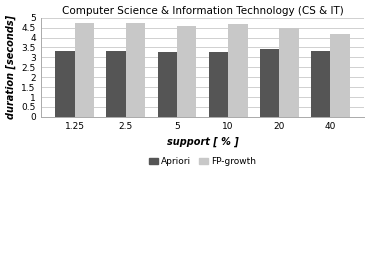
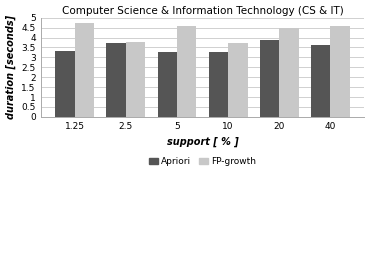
Apriori/2.5: 3.3 -> 3.7
FP-growth/2.5: 4.7 -> 3.8
FP-growth/10: 4.7 -> 3.7
Apriori/20: 3.4 -> 3.9
Apriori/40: 3.3 -> 3.6
FP-growth/40: 4.2 -> 4.6
